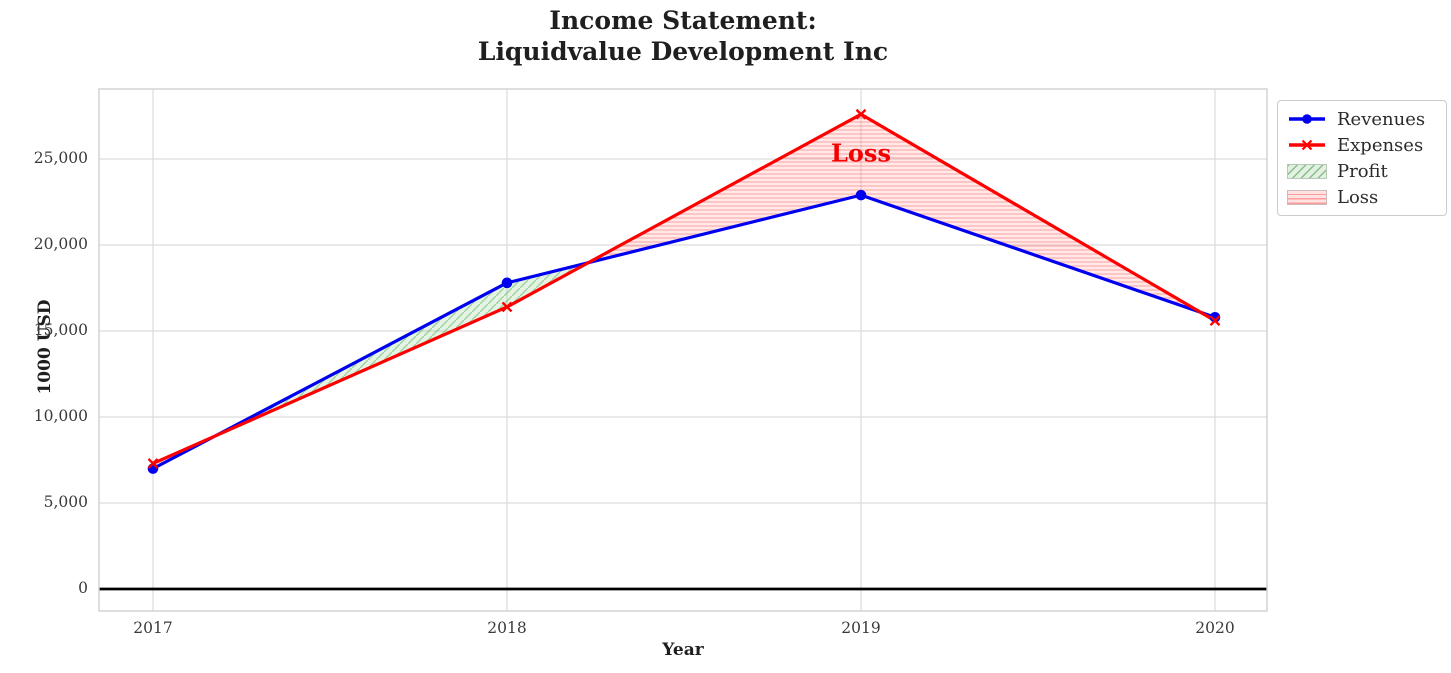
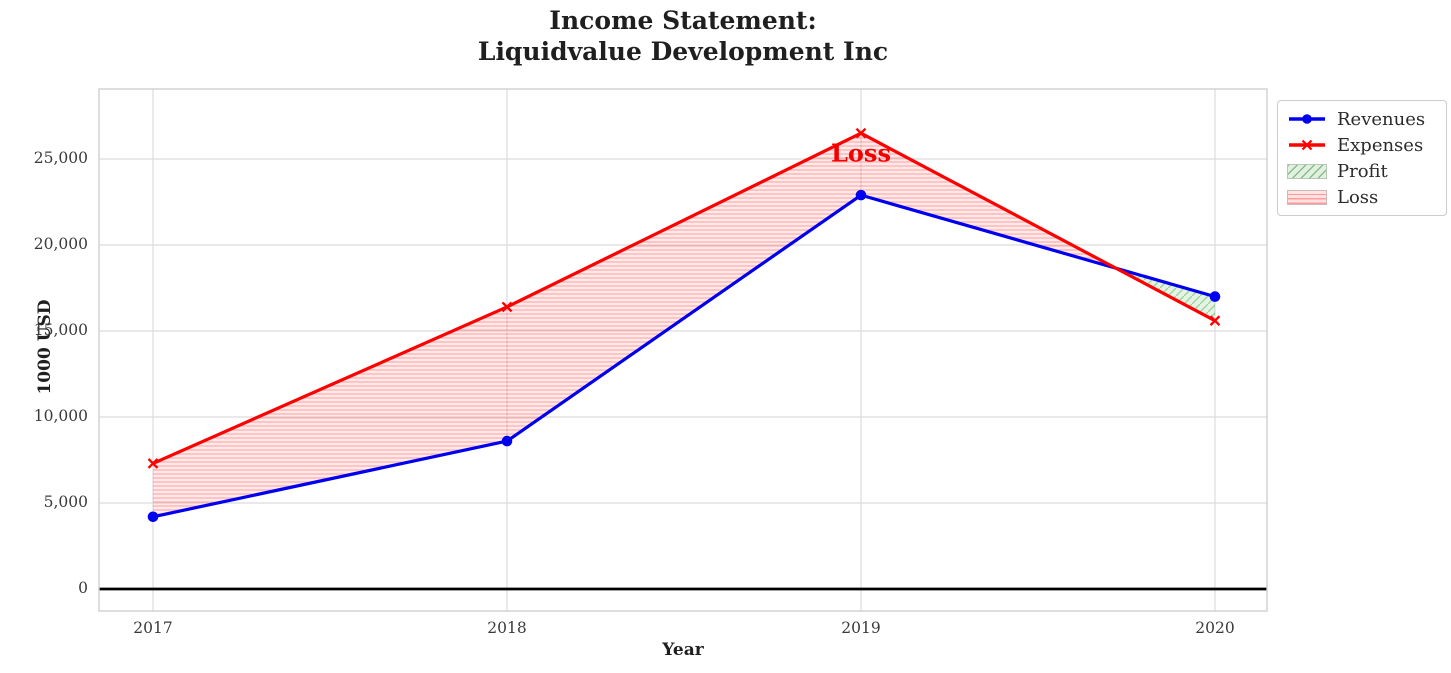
Revenues/2017: 7000 -> 4200
Revenues/2018: 17800 -> 8600
Expenses/2019: 27600 -> 26500
Revenues/2020: 15800 -> 17000
